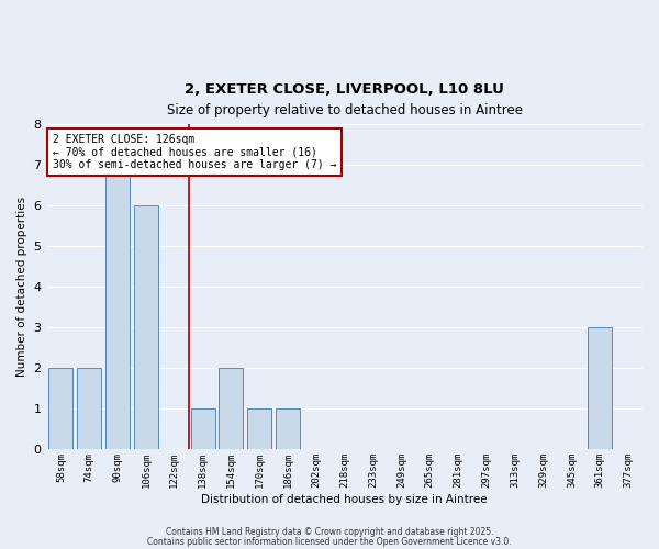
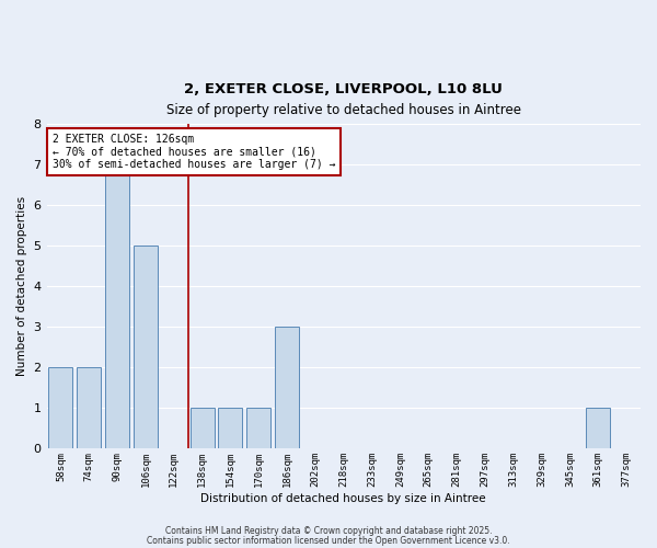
106sqm: 6 -> 5
154sqm: 2 -> 1
186sqm: 1 -> 3
361sqm: 3 -> 1
